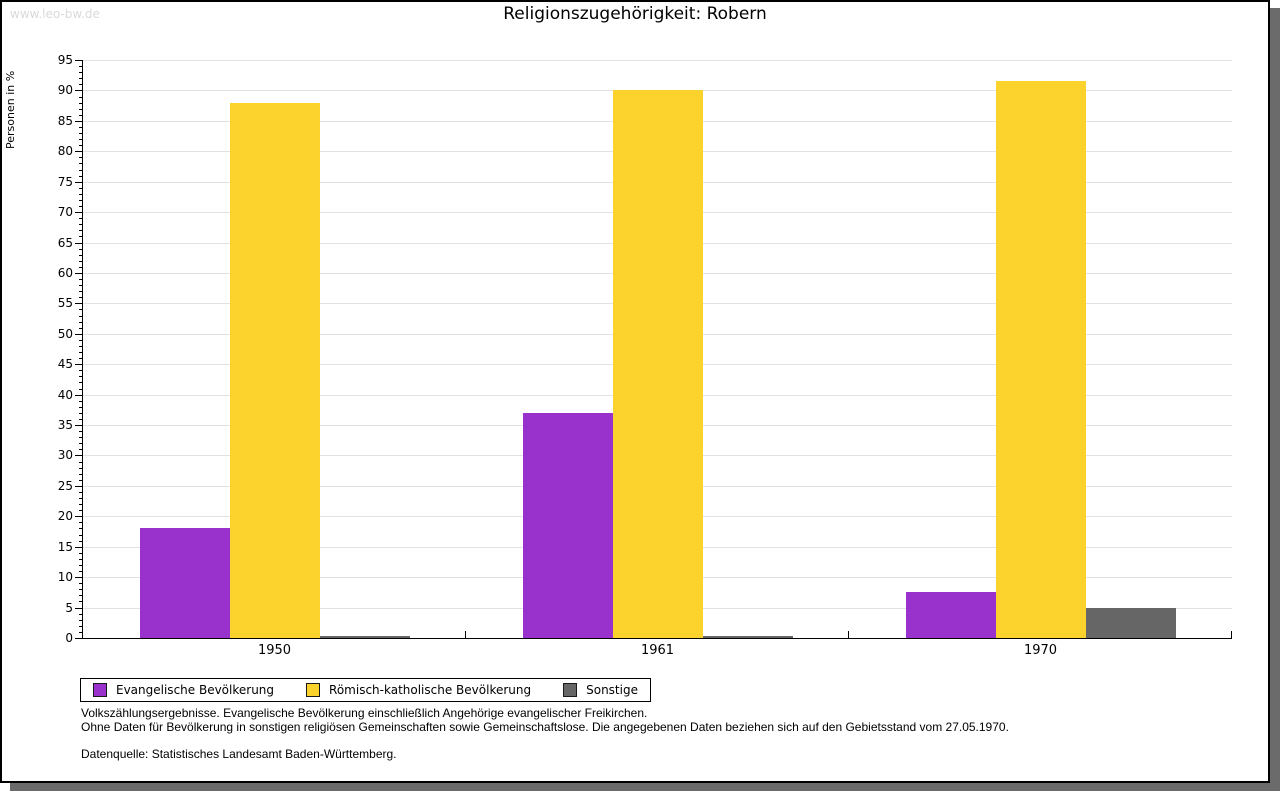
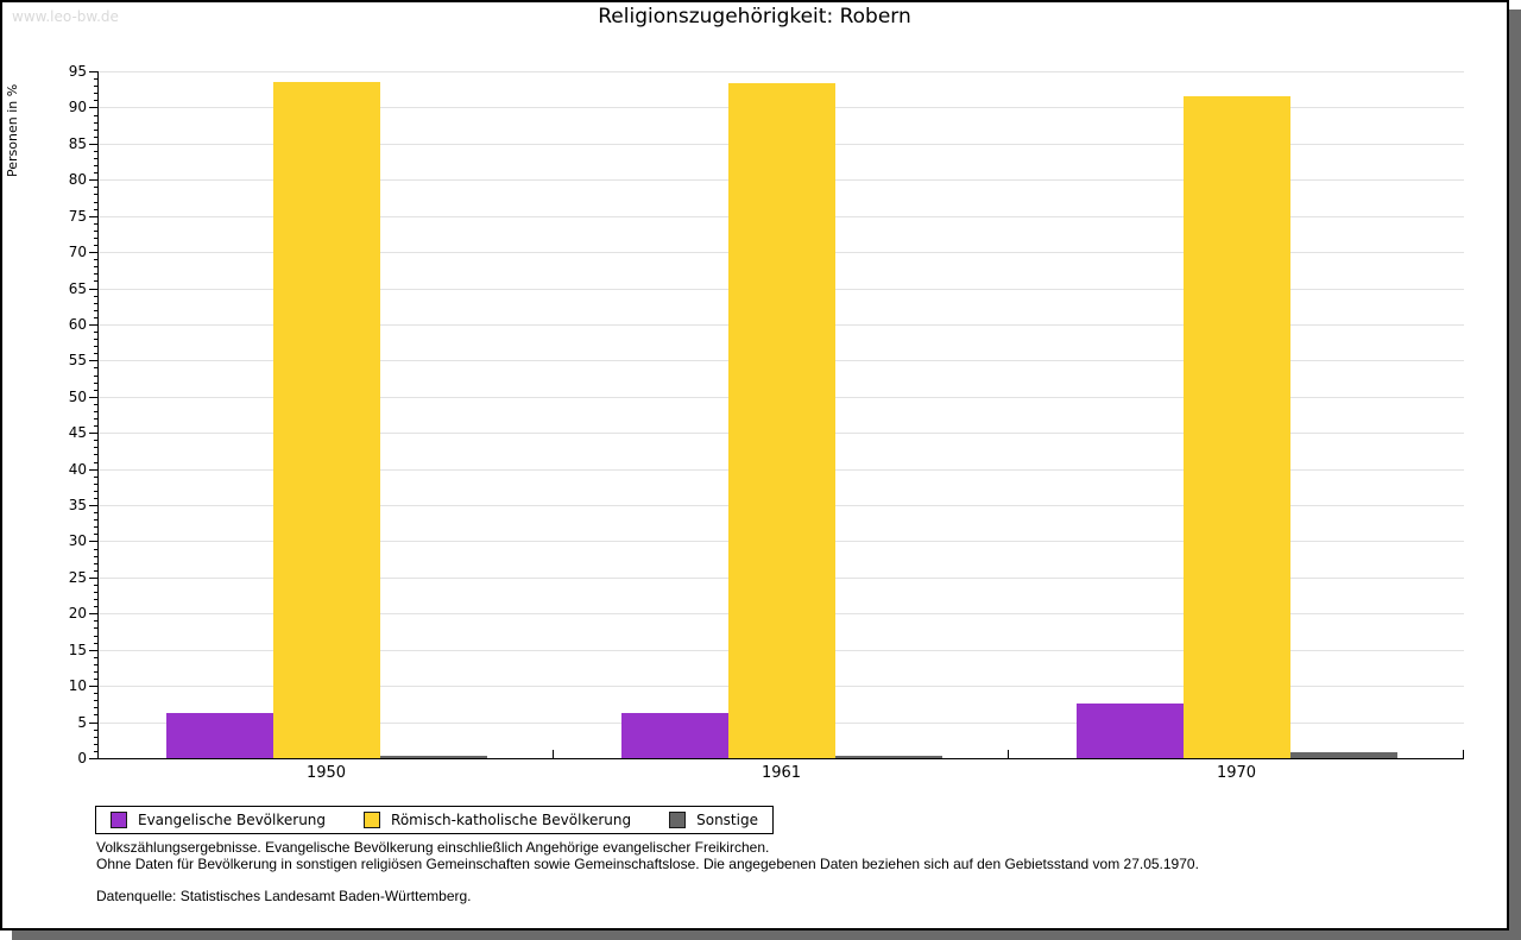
Evangelische Bevölkerung/1950: 18 -> 6
Römisch-katholische Bevölkerung/1950: 88 -> 94
Evangelische Bevölkerung/1961: 37 -> 6
Römisch-katholische Bevölkerung/1961: 90 -> 93
Sonstige/1970: 5 -> 1
